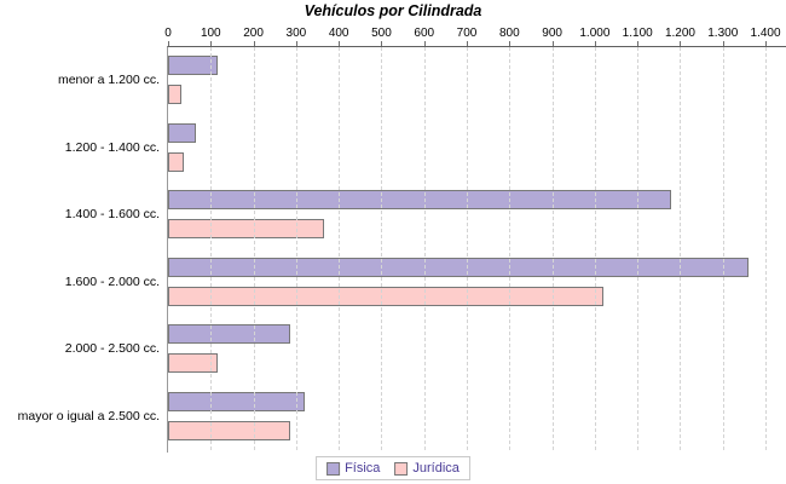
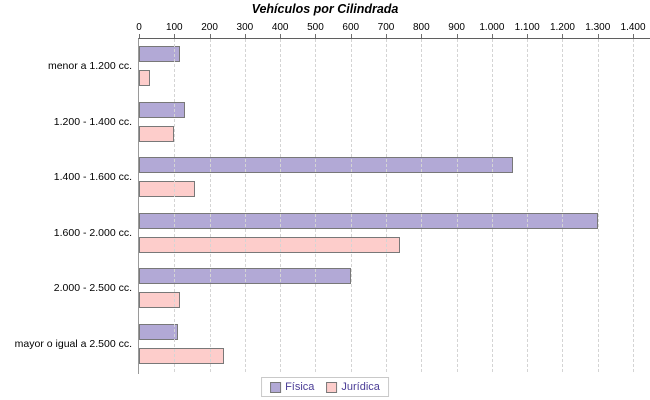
Física/1.200 - 1.400 cc.: 60 -> 130
Jurídica/1.200 - 1.400 cc.: 40 -> 100
Física/1.400 - 1.600 cc.: 1180 -> 1060
Jurídica/1.400 - 1.600 cc.: 360 -> 160
Física/1.600 - 2.000 cc.: 1360 -> 1300
Jurídica/1.600 - 2.000 cc.: 1020 -> 740
Física/2.000 - 2.500 cc.: 280 -> 600
Física/mayor o igual a 2.500 cc.: 320 -> 110
Jurídica/mayor o igual a 2.500 cc.: 280 -> 240
